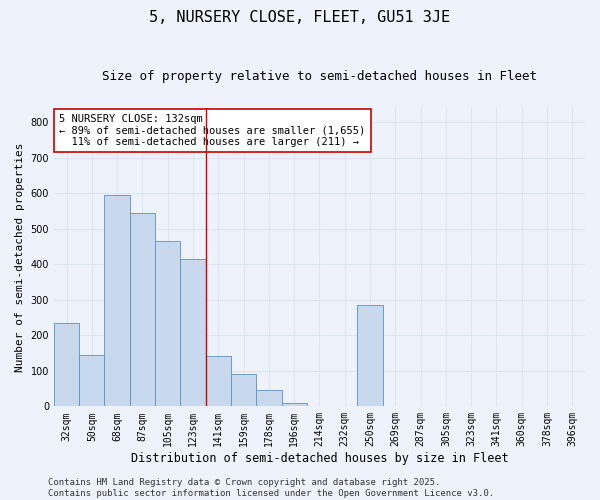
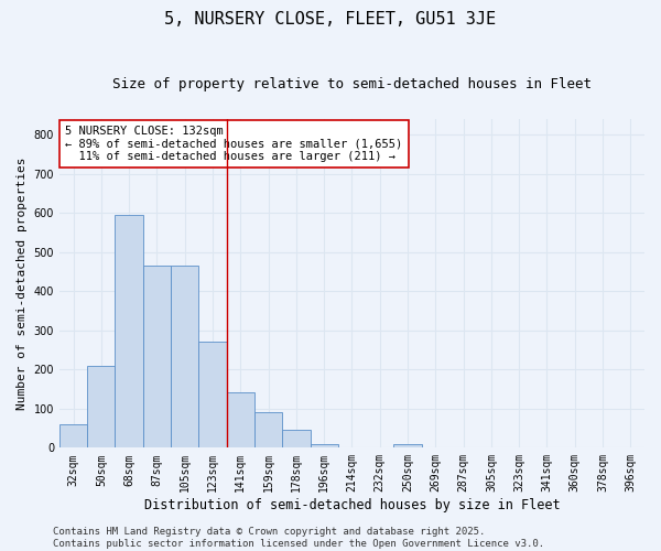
32sqm: 235 -> 60
50sqm: 145 -> 210
87sqm: 545 -> 465
123sqm: 415 -> 270
250sqm: 285 -> 8
